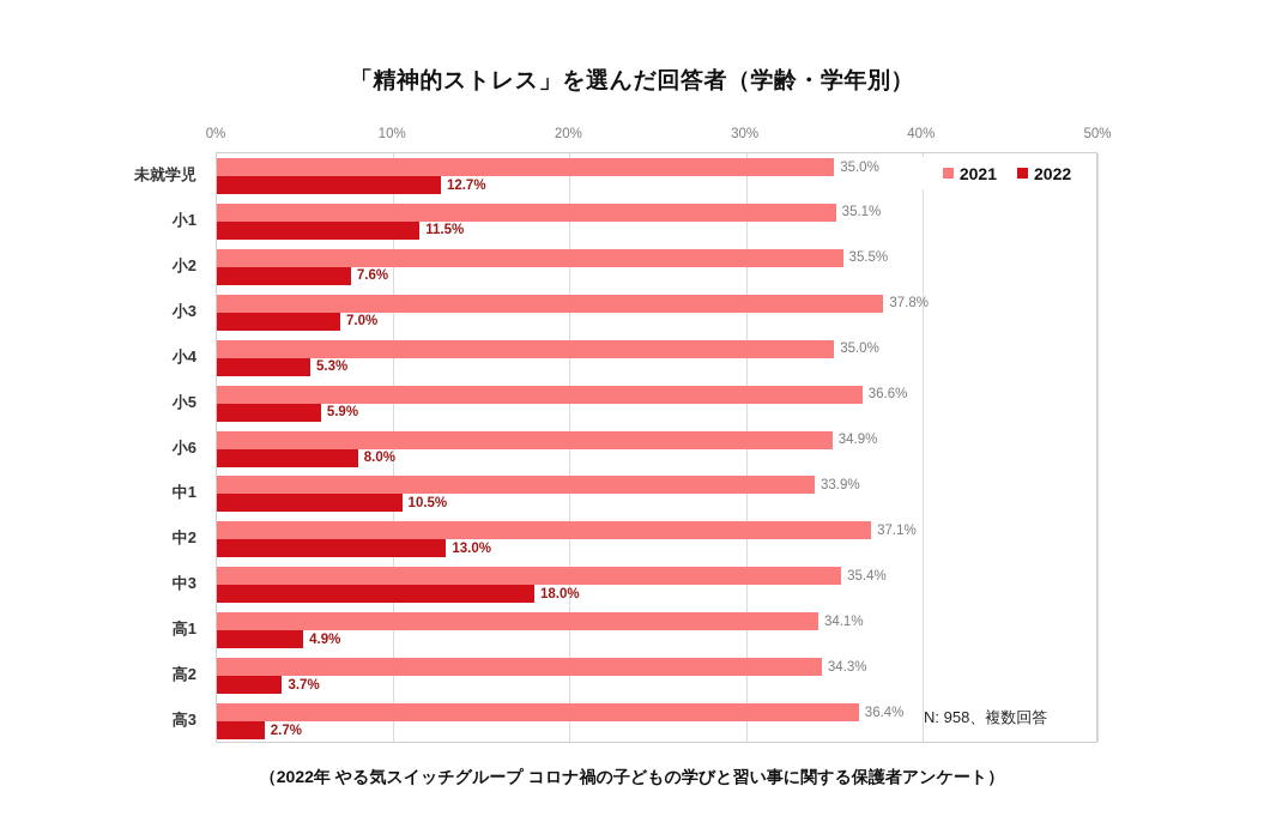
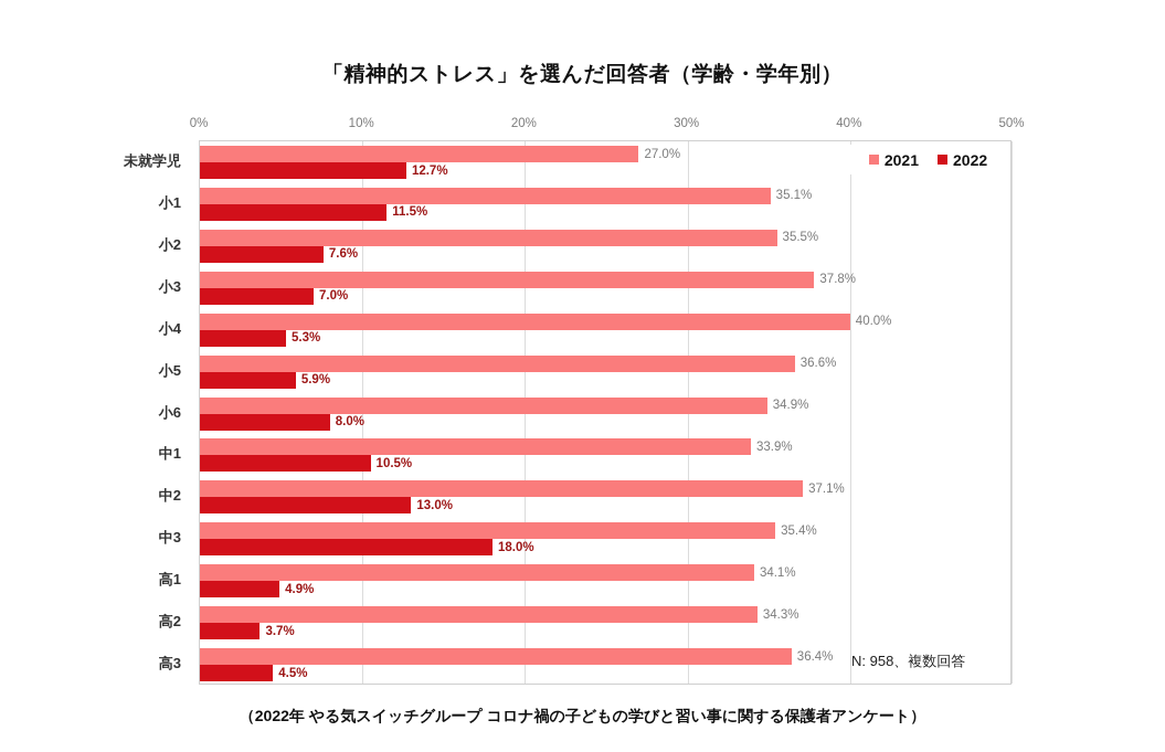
2021/未就学児: 35.0% -> 27.0%
2021/小4: 35.0% -> 40.0%
2022/高3: 2.7% -> 4.5%
